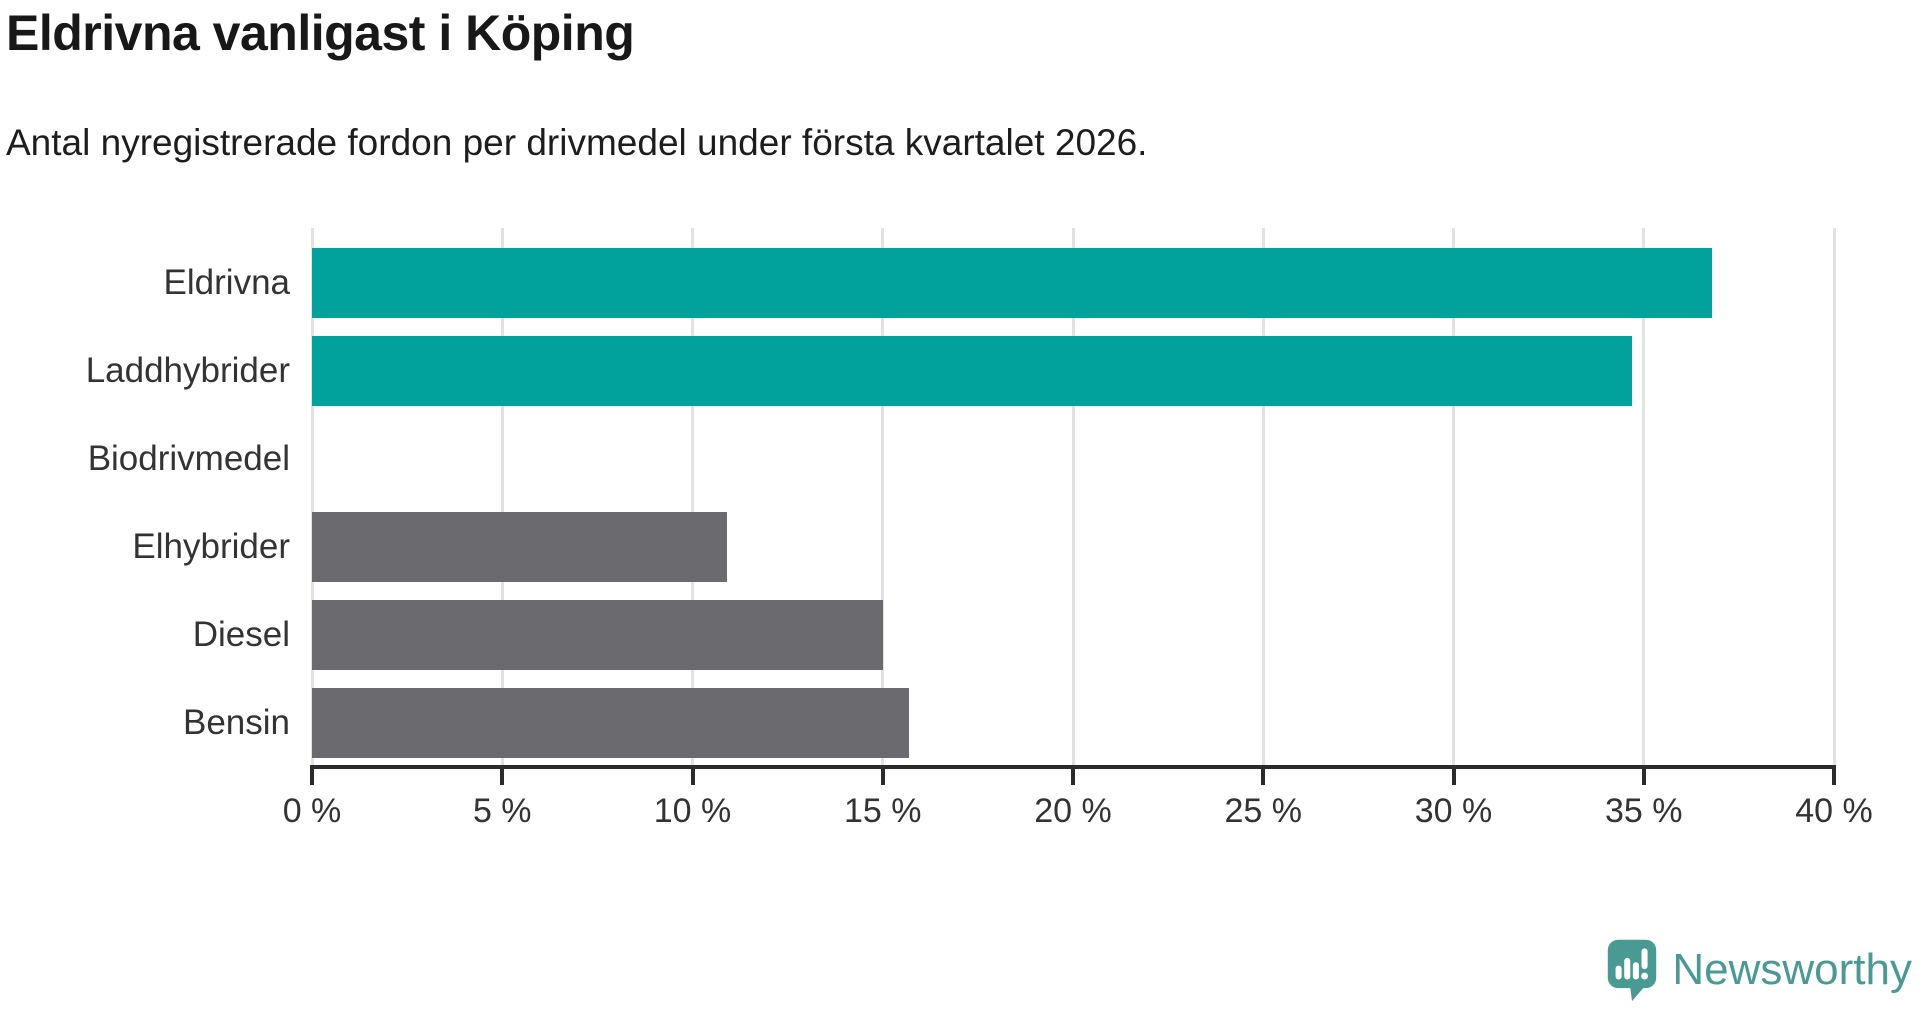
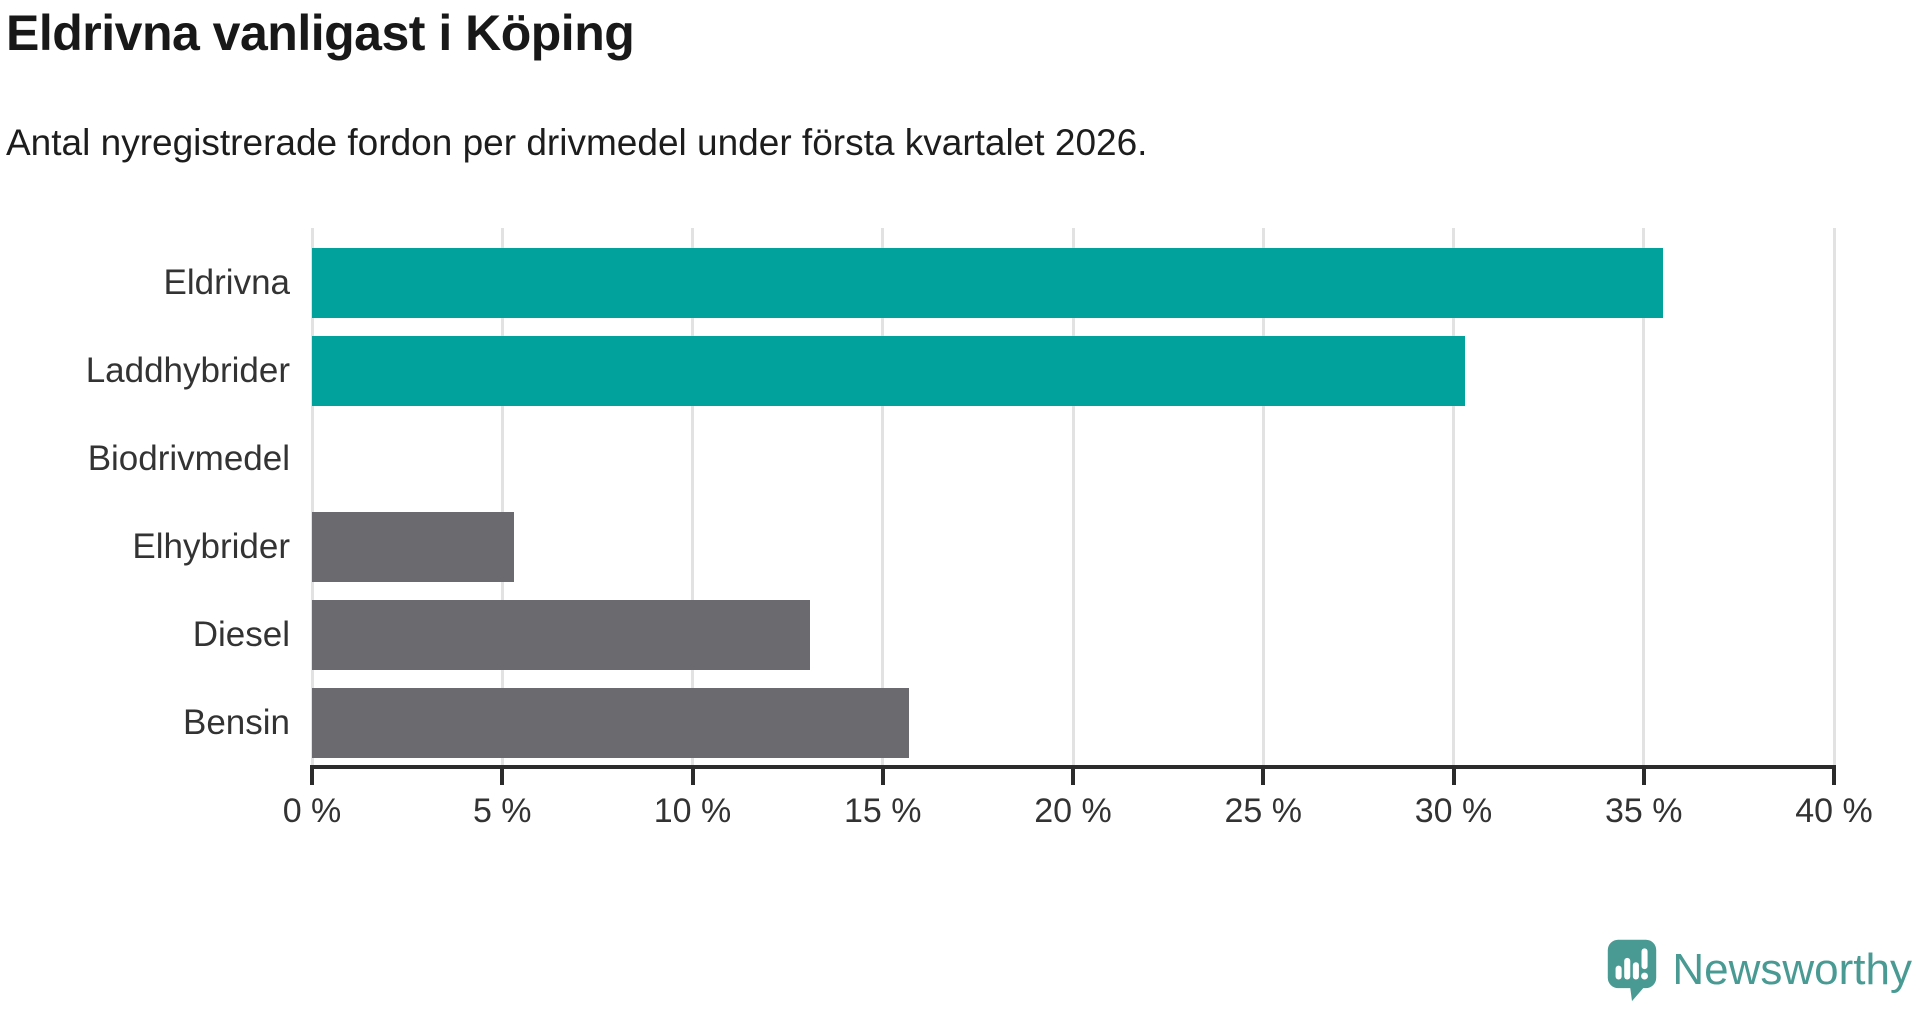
Eldrivna: 36.8% -> 35.5%
Laddhybrider: 34.7% -> 30.3%
Elhybrider: 10.9% -> 5.3%
Diesel: 15.0% -> 13.1%
